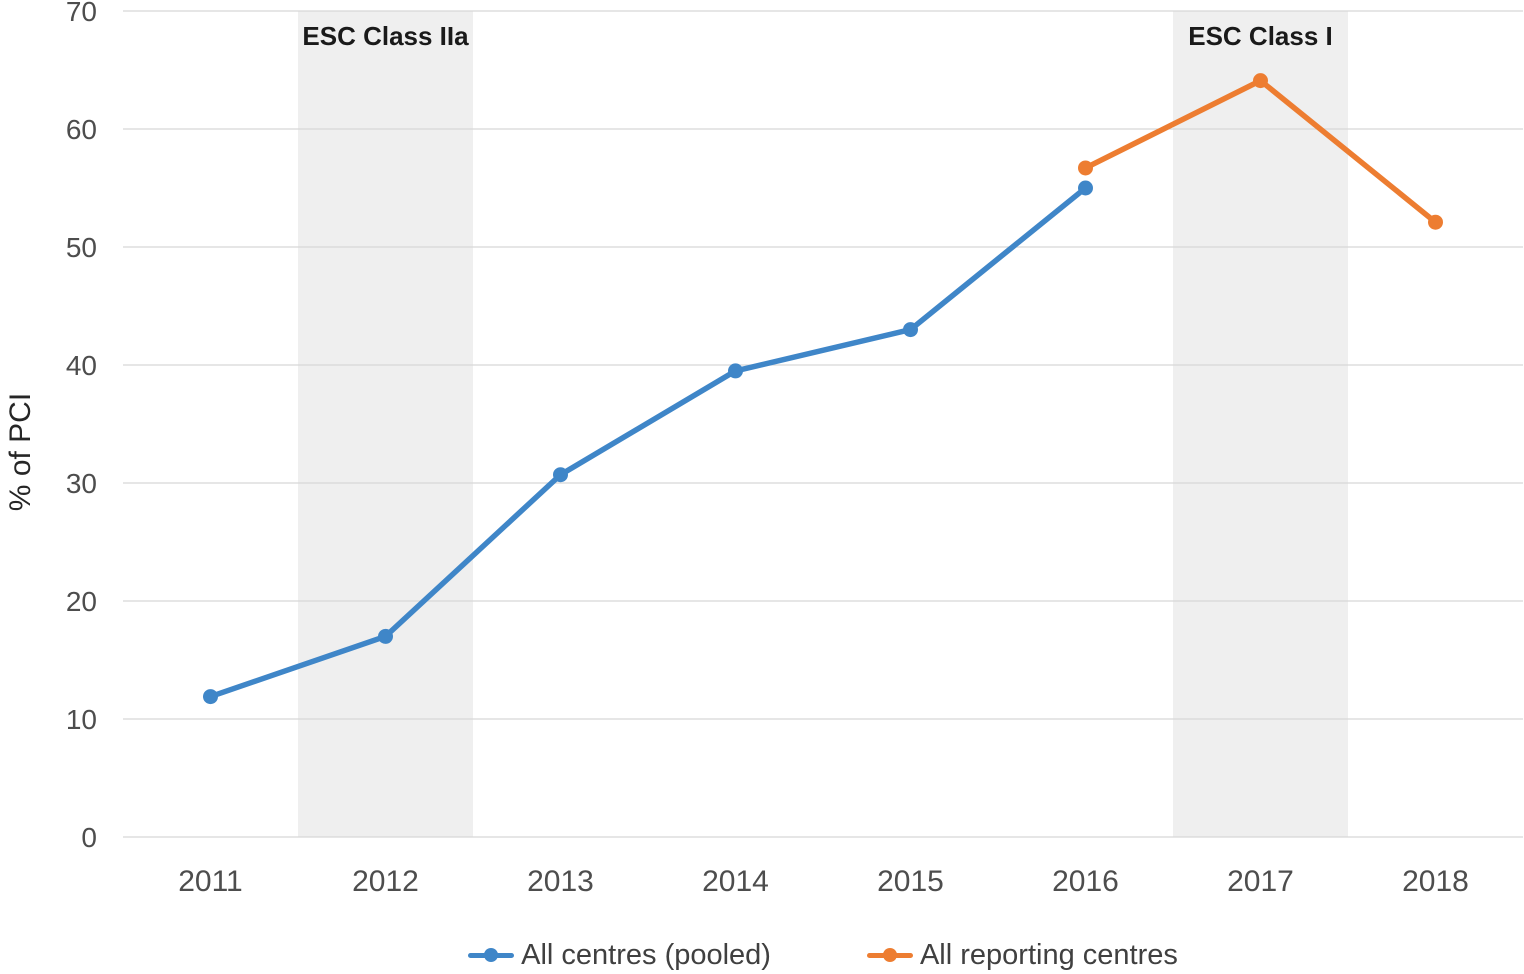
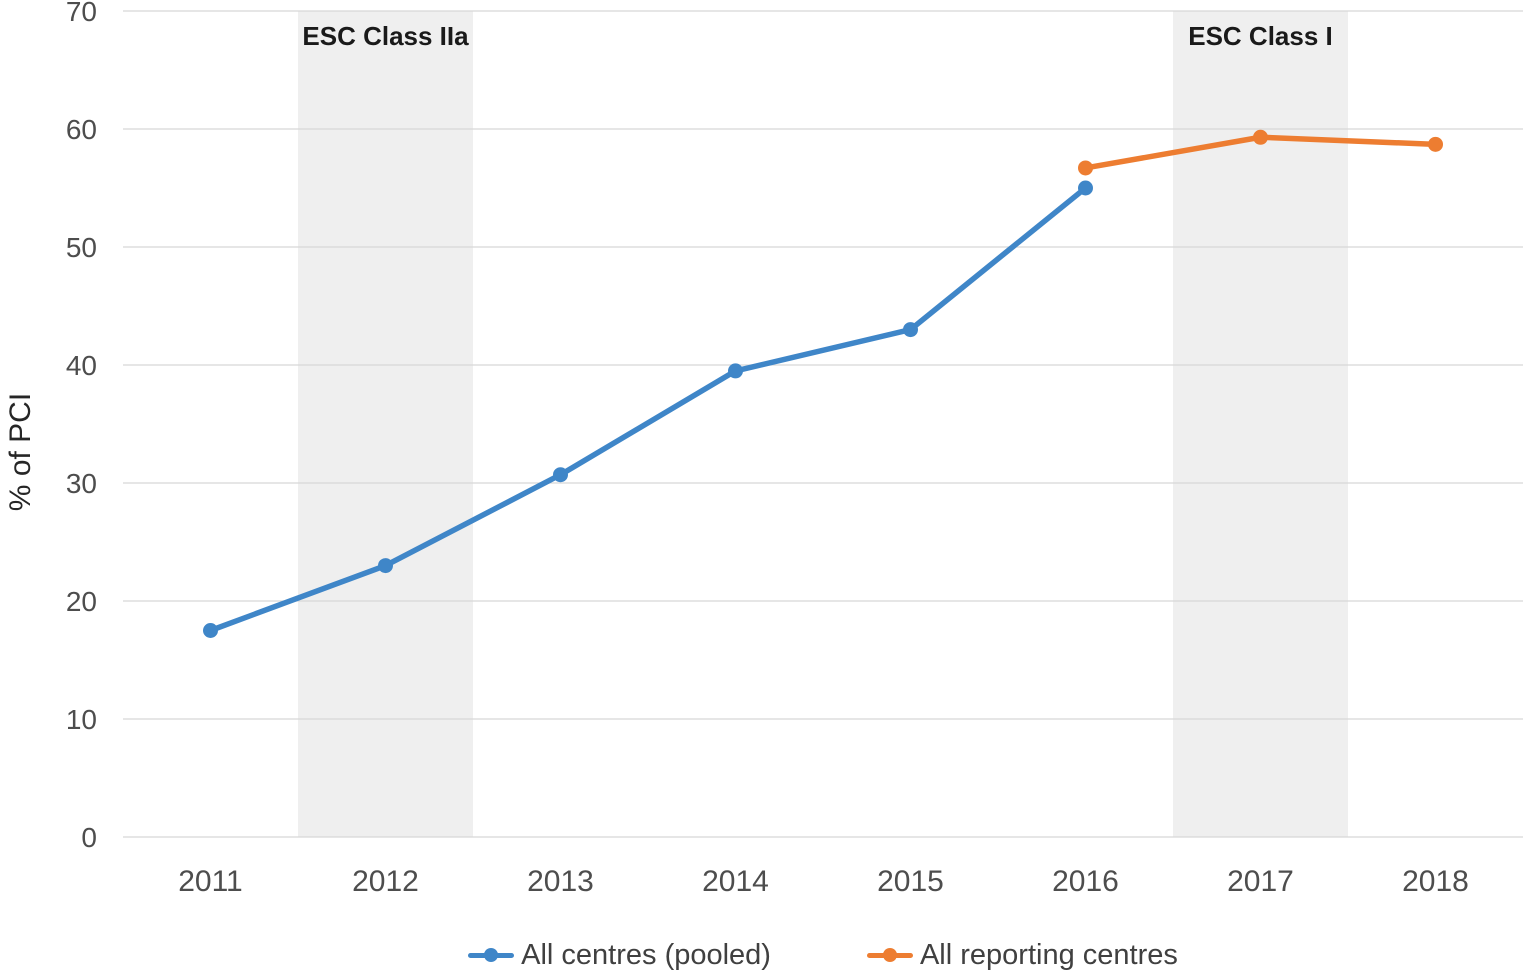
All centres (pooled)/2011: 11.9 -> 17.5
All centres (pooled)/2012: 17.0 -> 23.0
All reporting centres/2017: 64.1 -> 59.3
All reporting centres/2018: 52.1 -> 58.7
